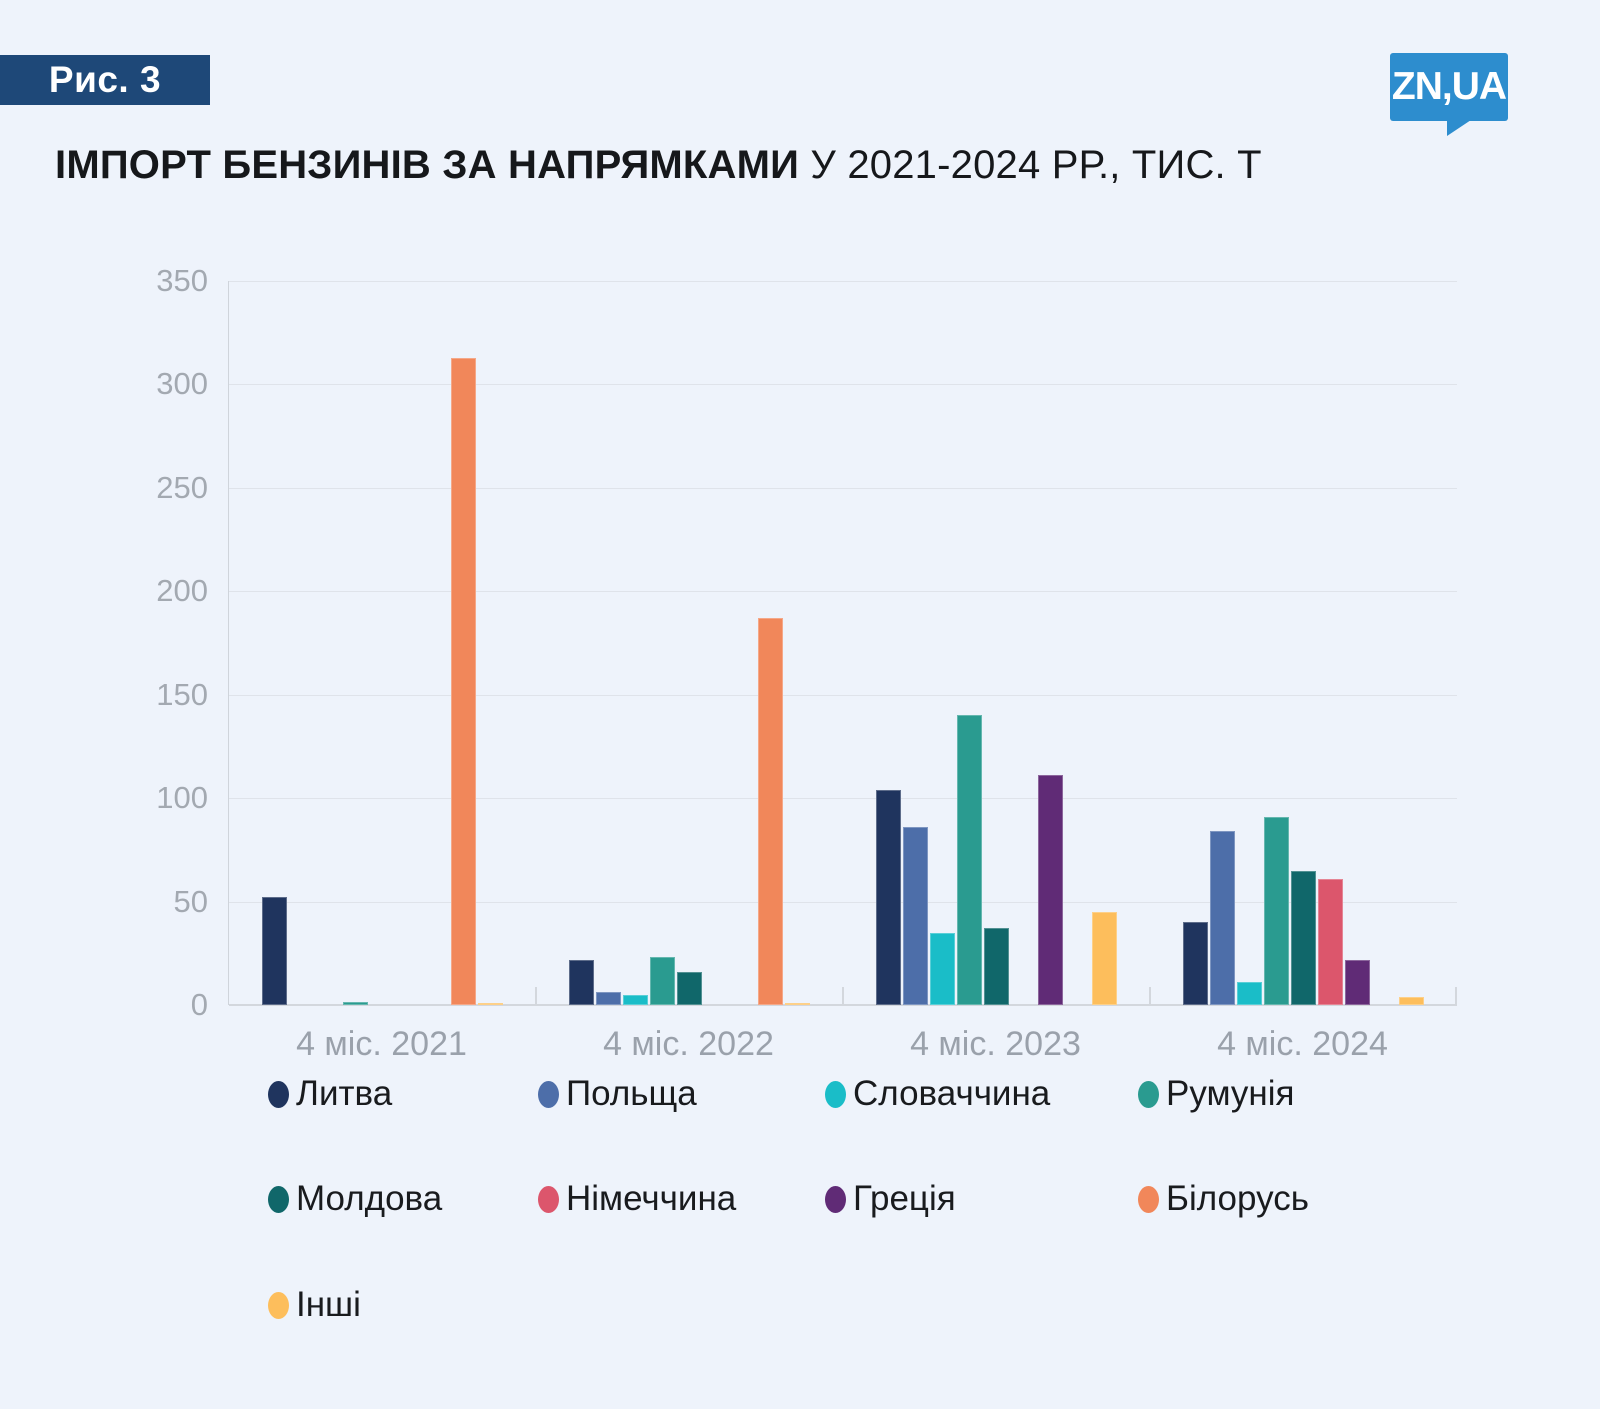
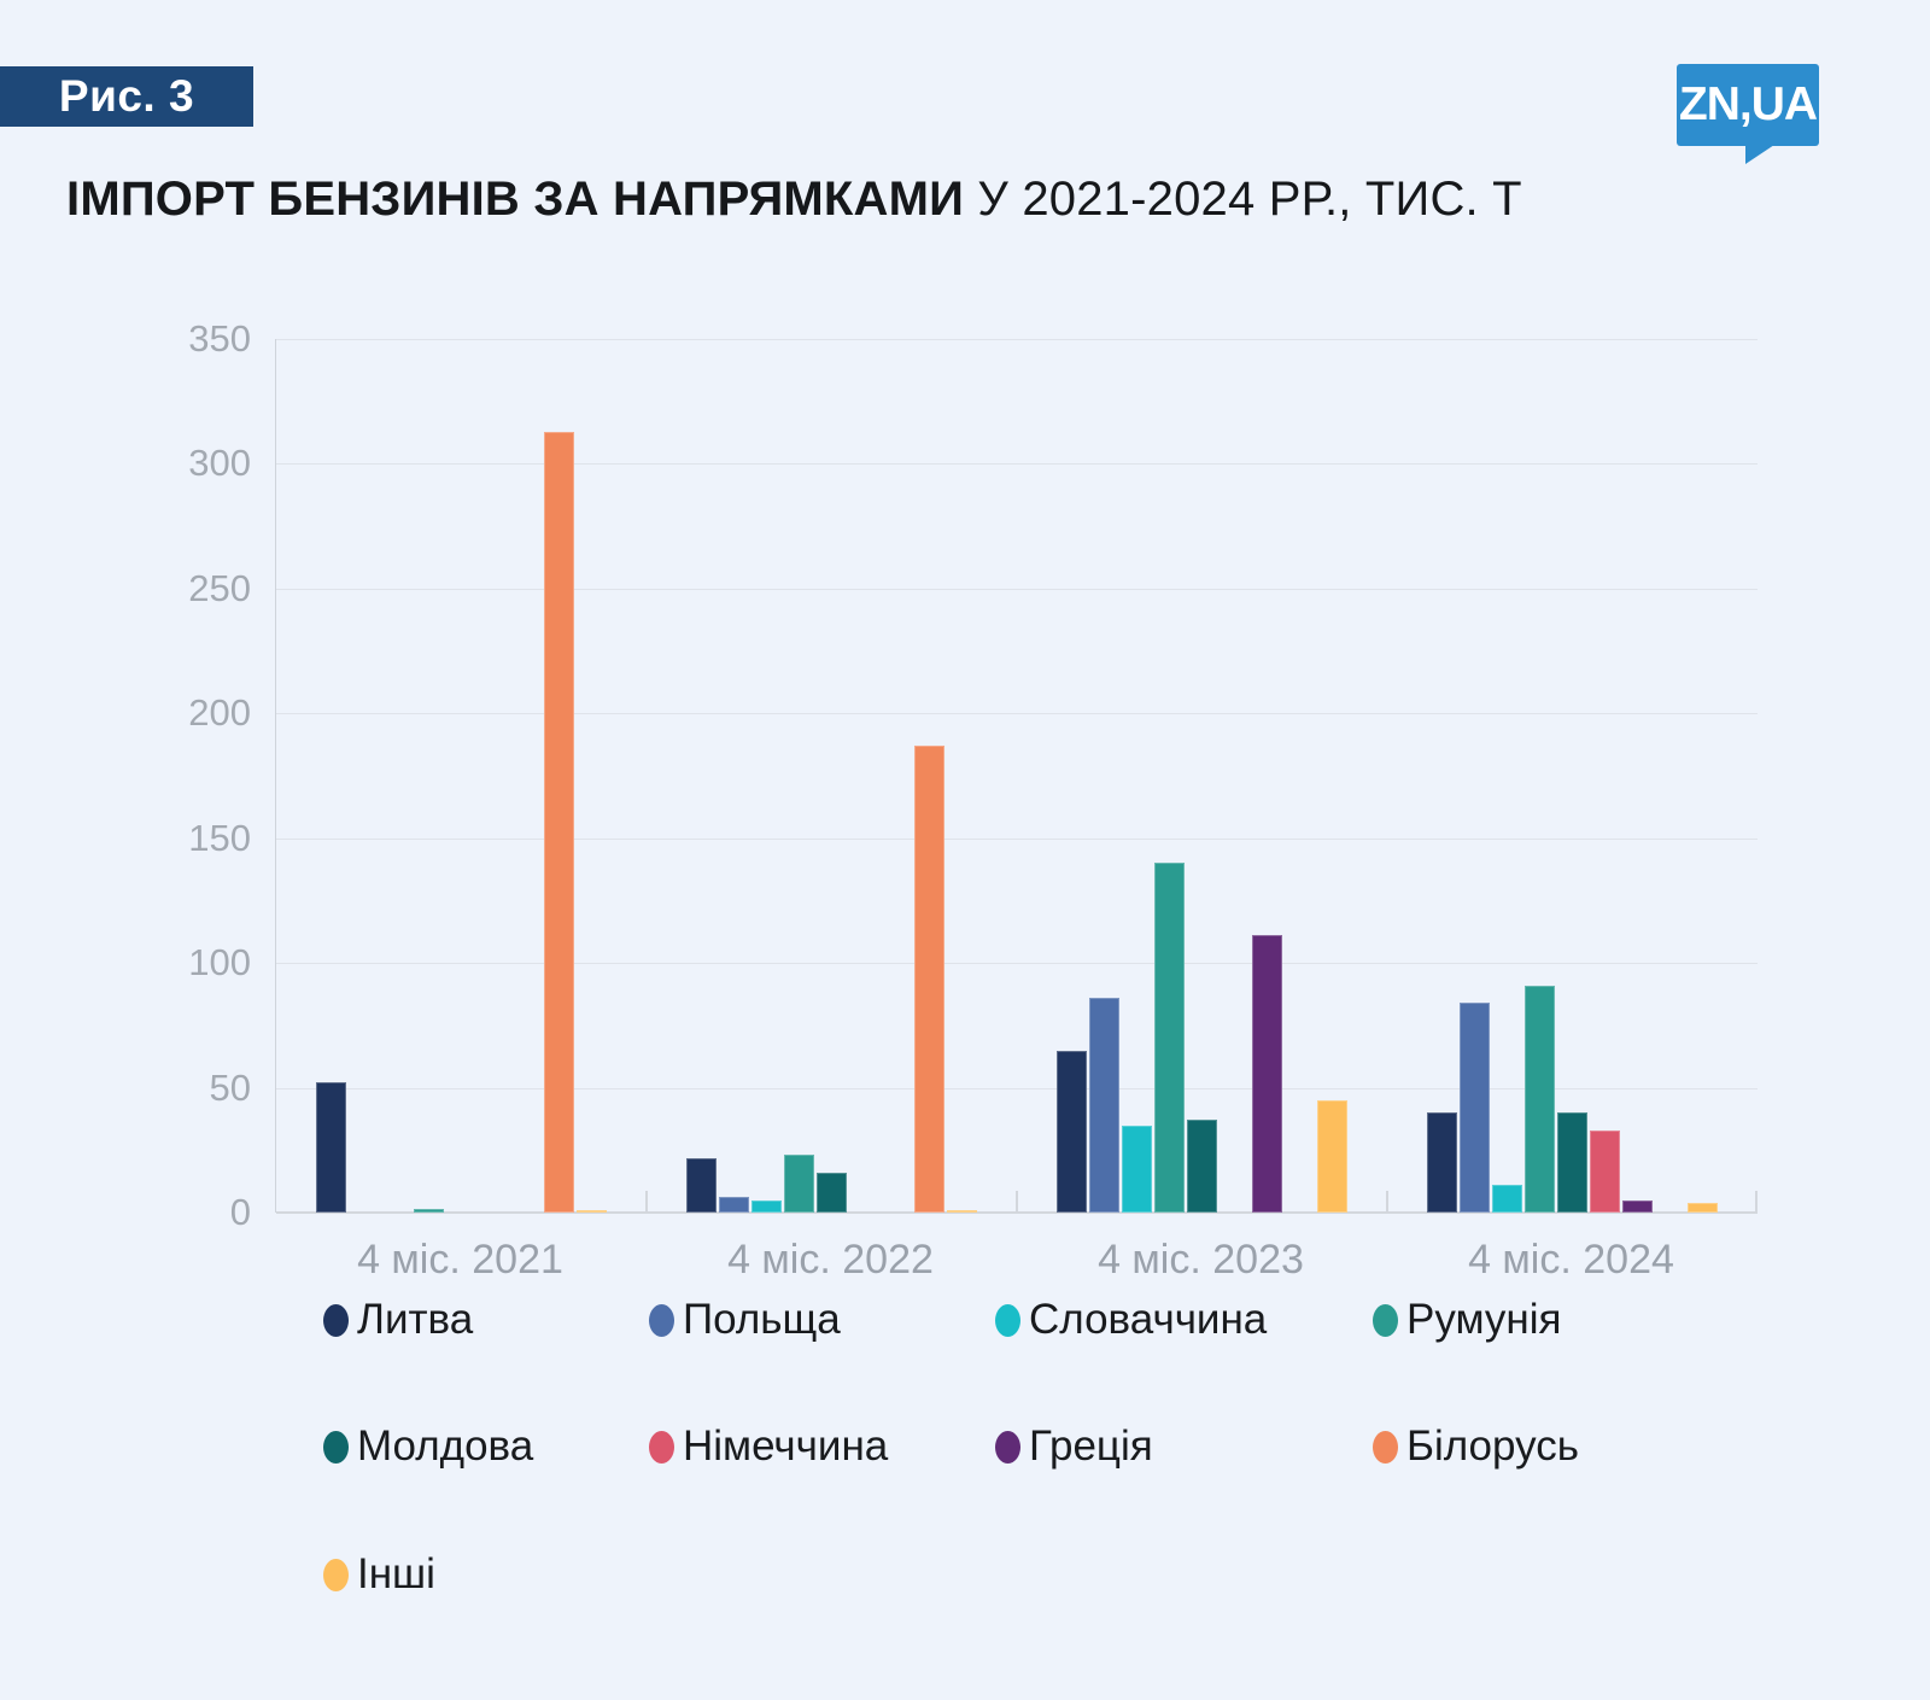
Литва/4 міс. 2023: 104 -> 65
Молдова/4 міс. 2024: 65 -> 40
Німеччина/4 міс. 2024: 61 -> 33
Греція/4 міс. 2024: 22 -> 5
